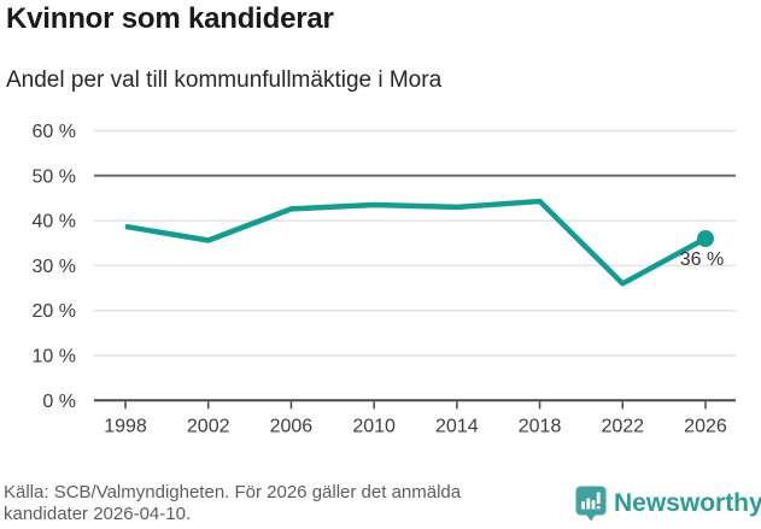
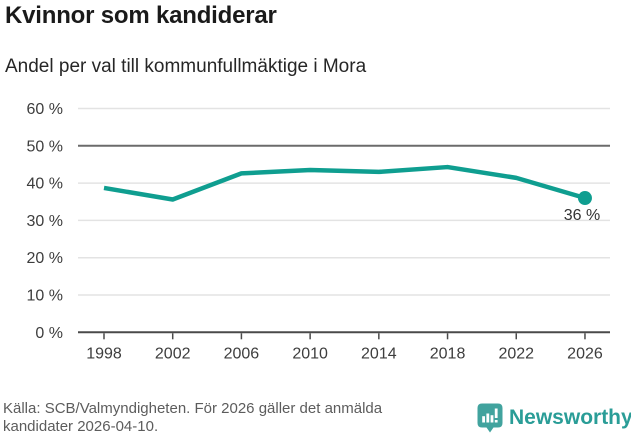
2022: 26% -> 41%
